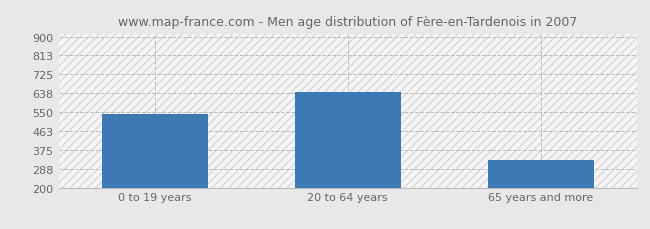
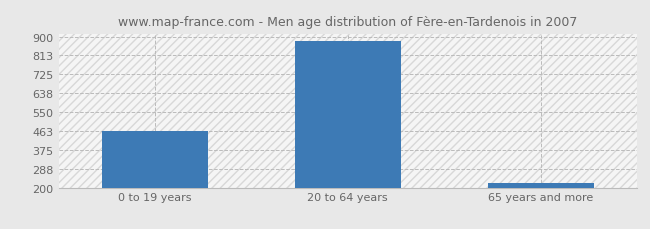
0 to 19 years: 540 -> 463
20 to 64 years: 645 -> 878
65 years and more: 330 -> 220
